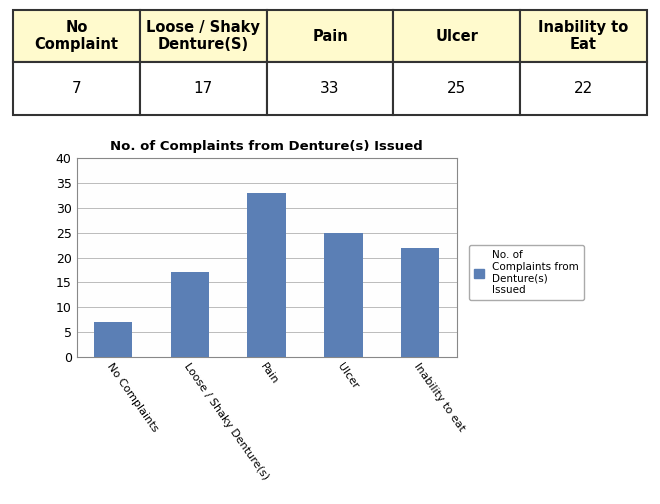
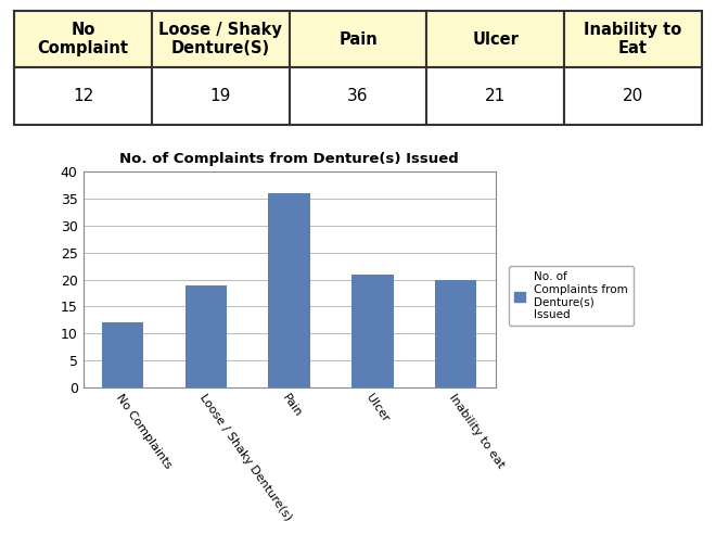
No Complaints: 7 -> 12
Loose / Shaky Denture(s): 17 -> 19
Pain: 33 -> 36
Ulcer: 25 -> 21
Inability to eat: 22 -> 20
